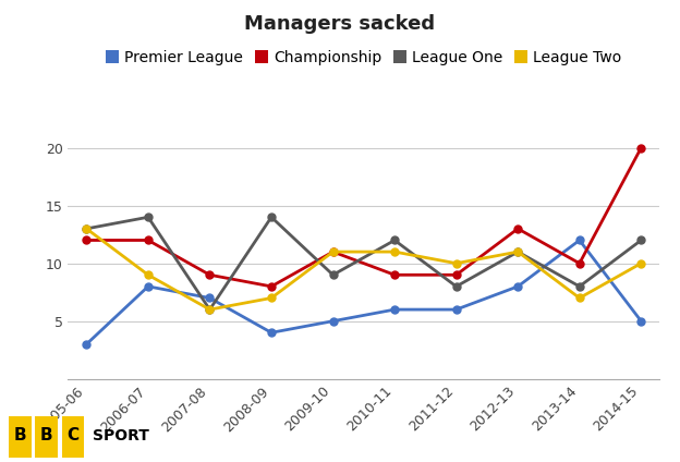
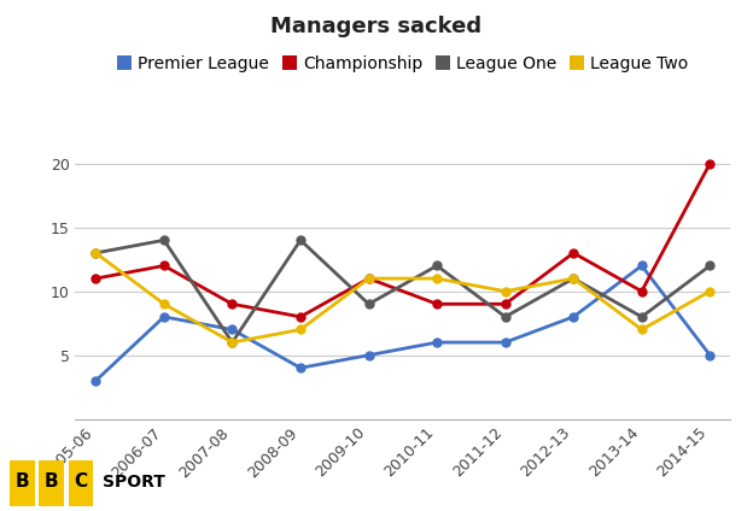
Championship/2005-06: 12 -> 11
